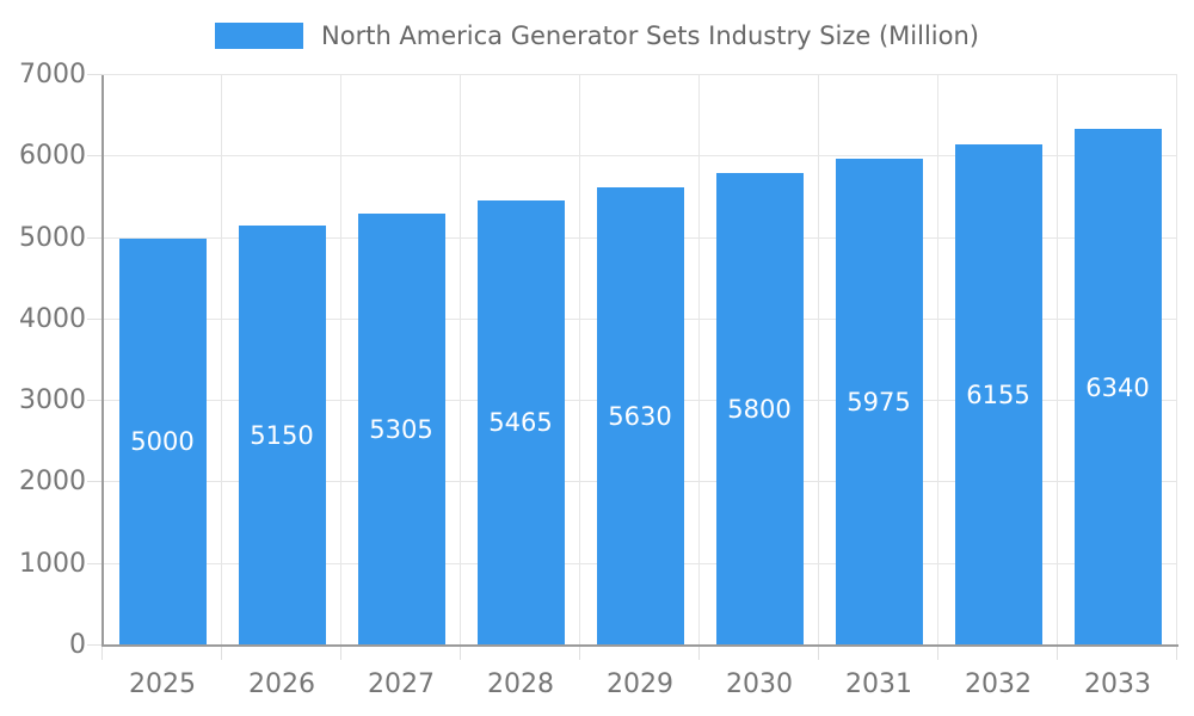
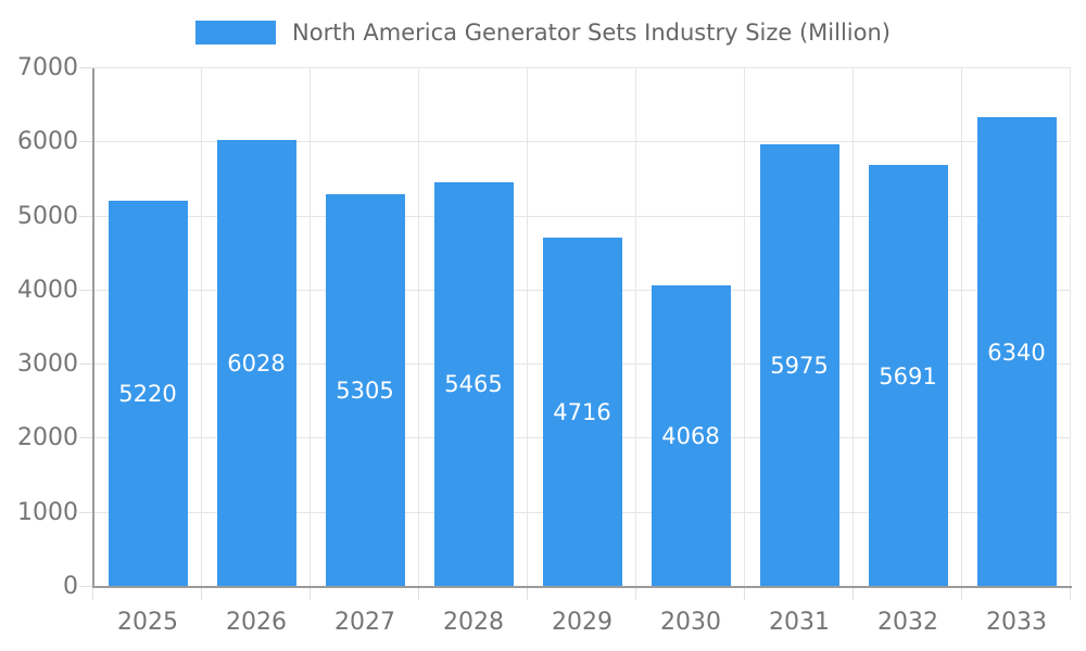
2025: 5000 -> 5220
2026: 5150 -> 6028
2029: 5630 -> 4716
2030: 5800 -> 4068
2032: 6155 -> 5691
